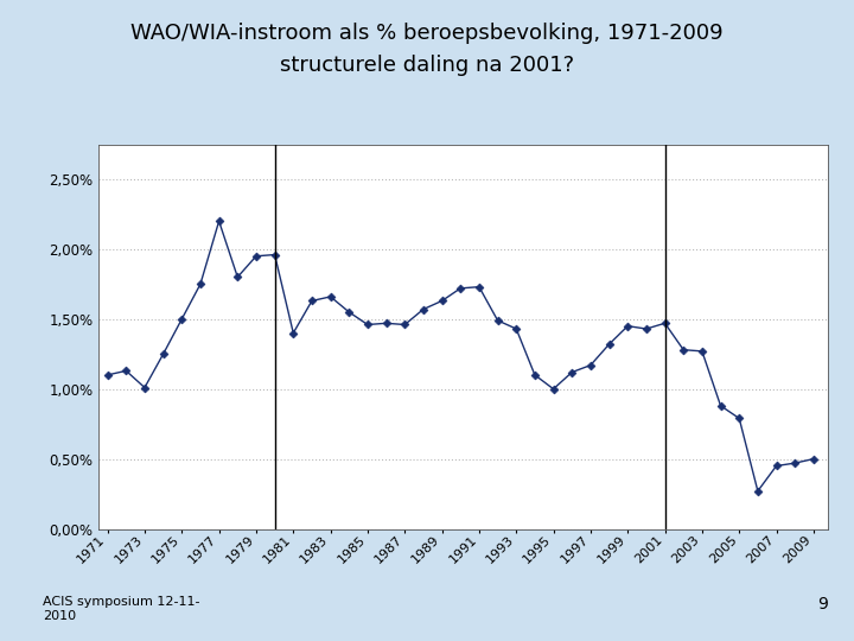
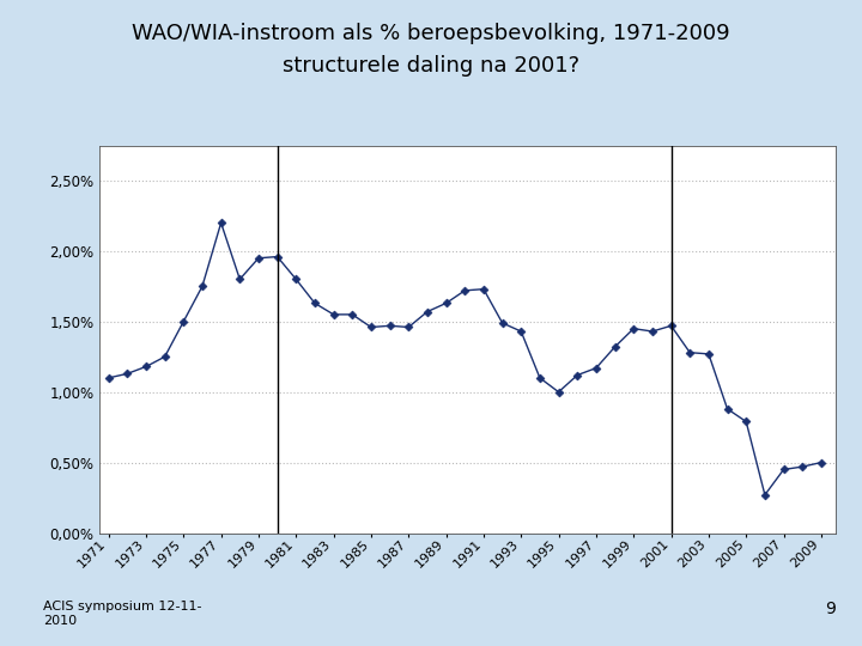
1973: 1,01% -> 1,18%
1981: 1,40% -> 1,80%
1983: 1,66% -> 1,55%
